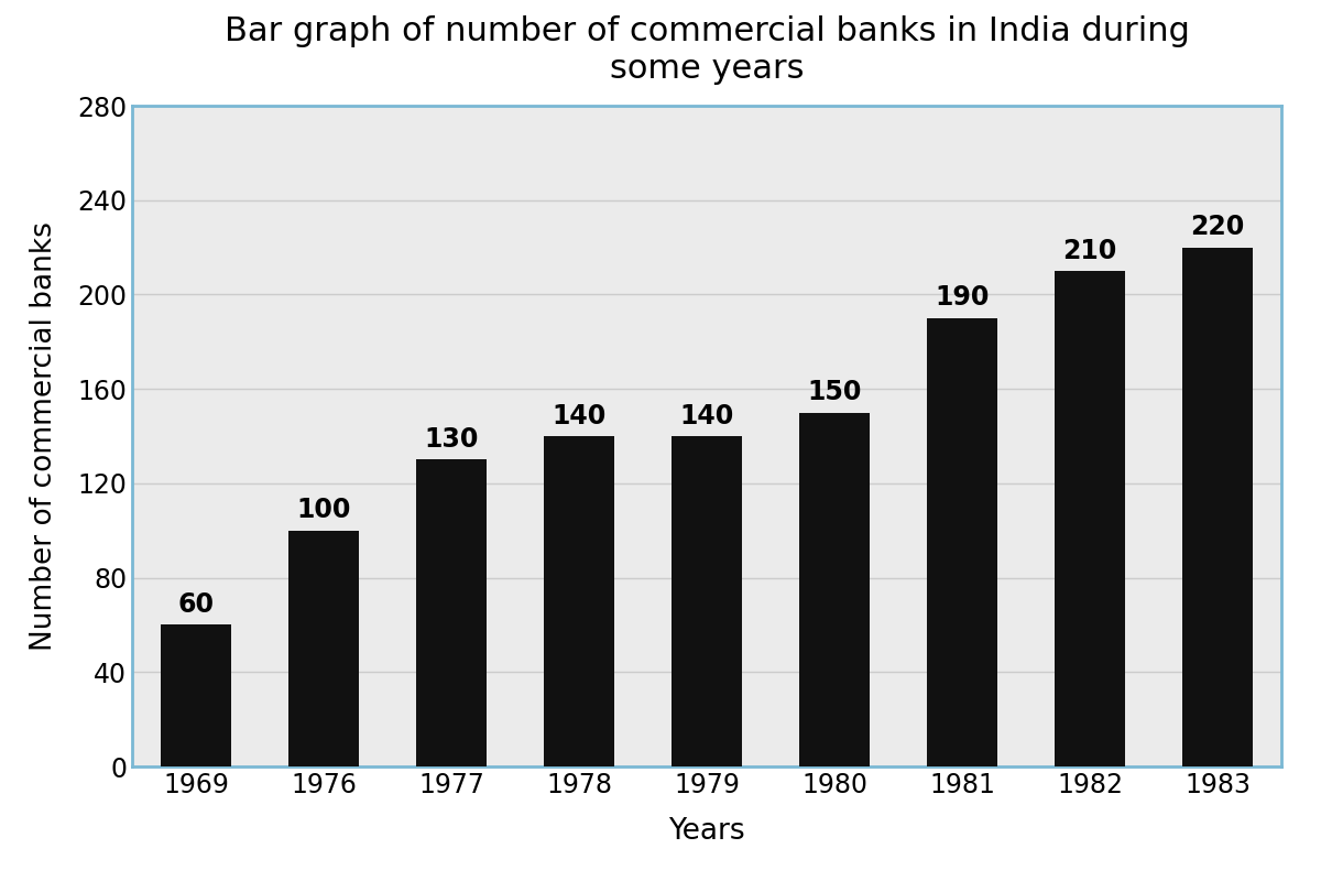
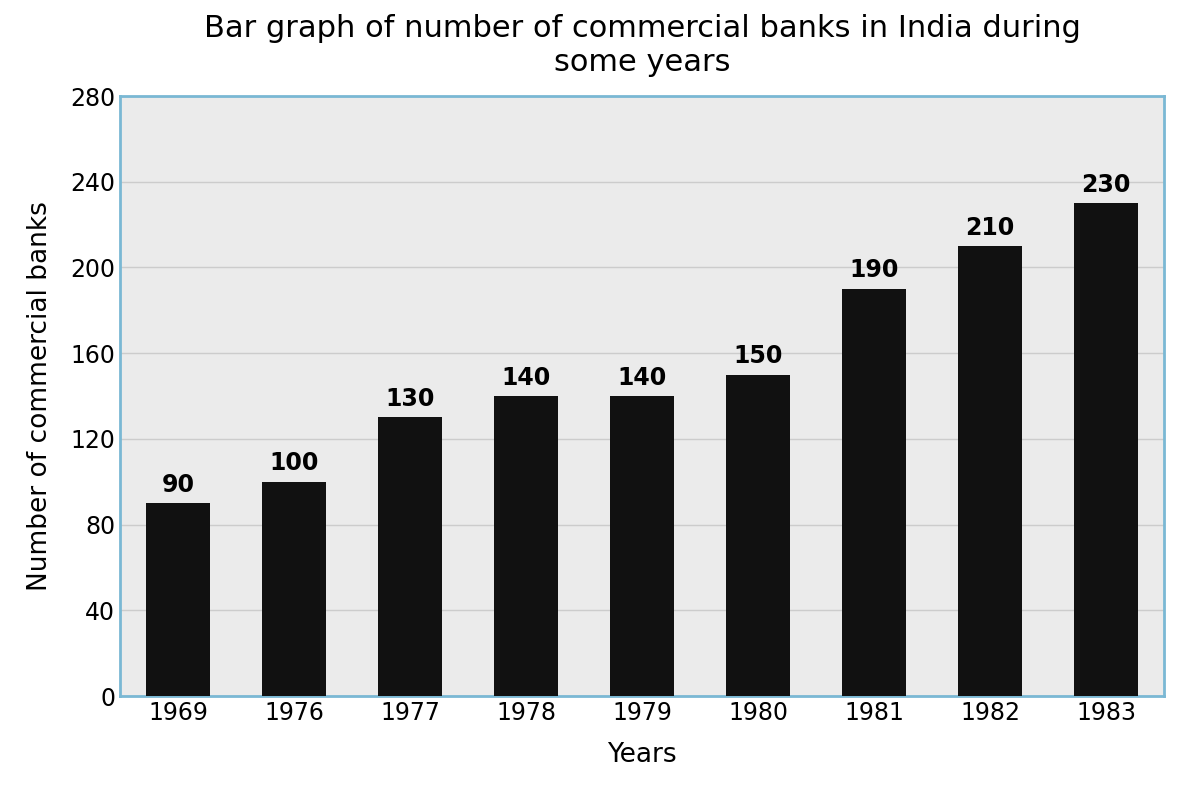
1969: 60 -> 90
1983: 220 -> 230
